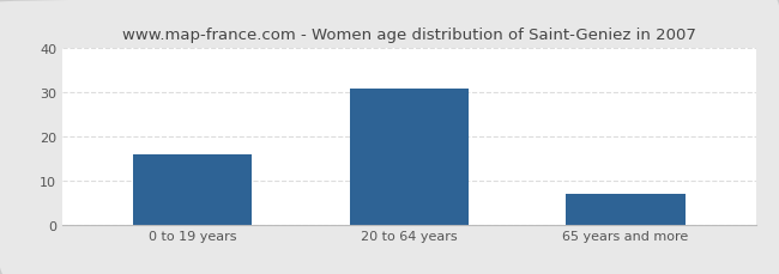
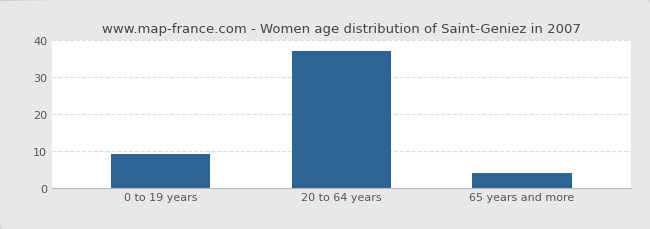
0 to 19 years: 16 -> 9
20 to 64 years: 31 -> 37
65 years and more: 7 -> 4
